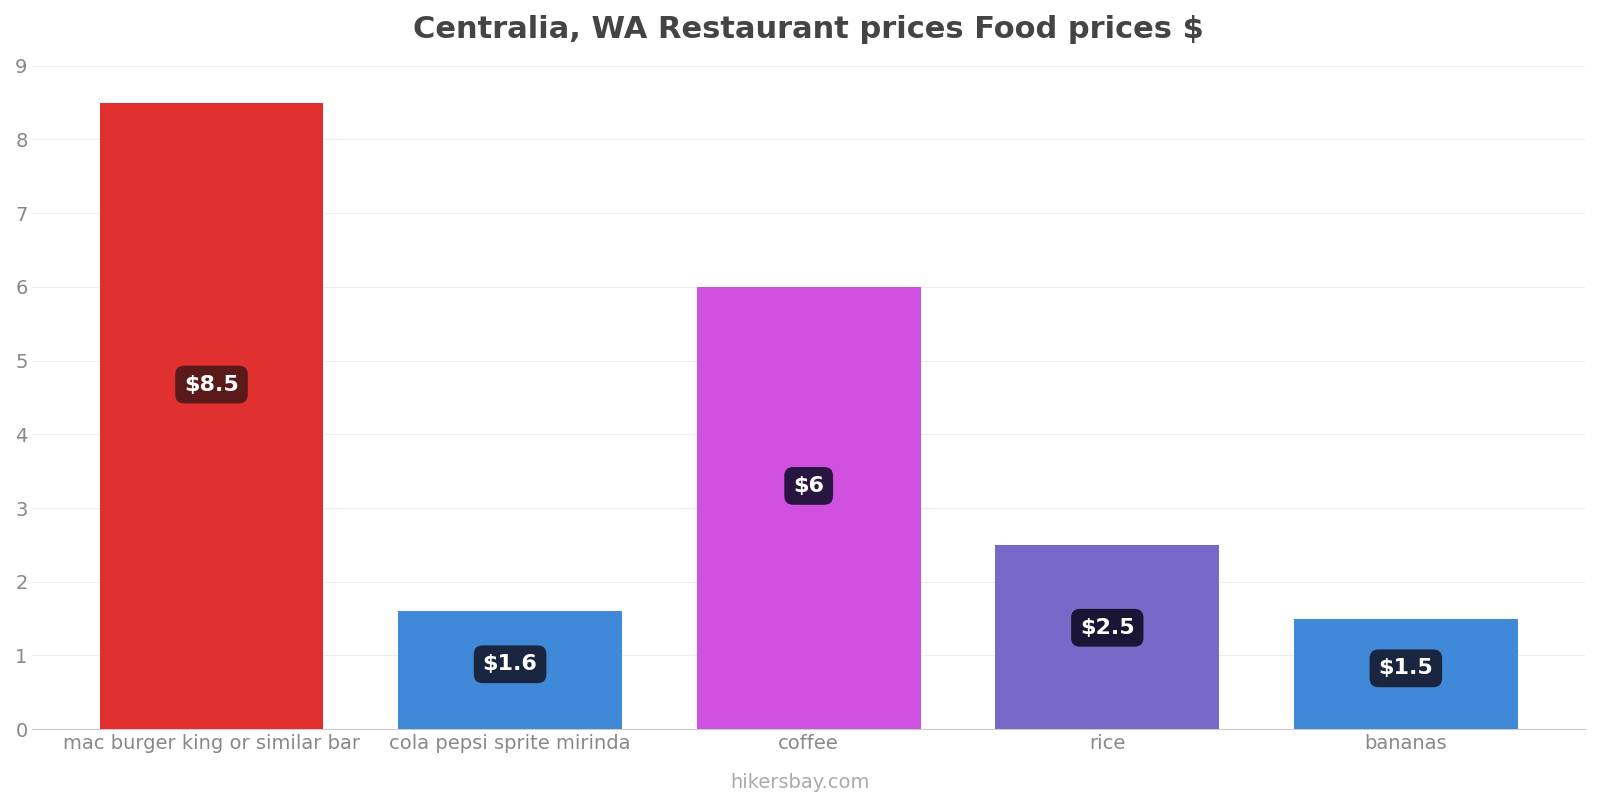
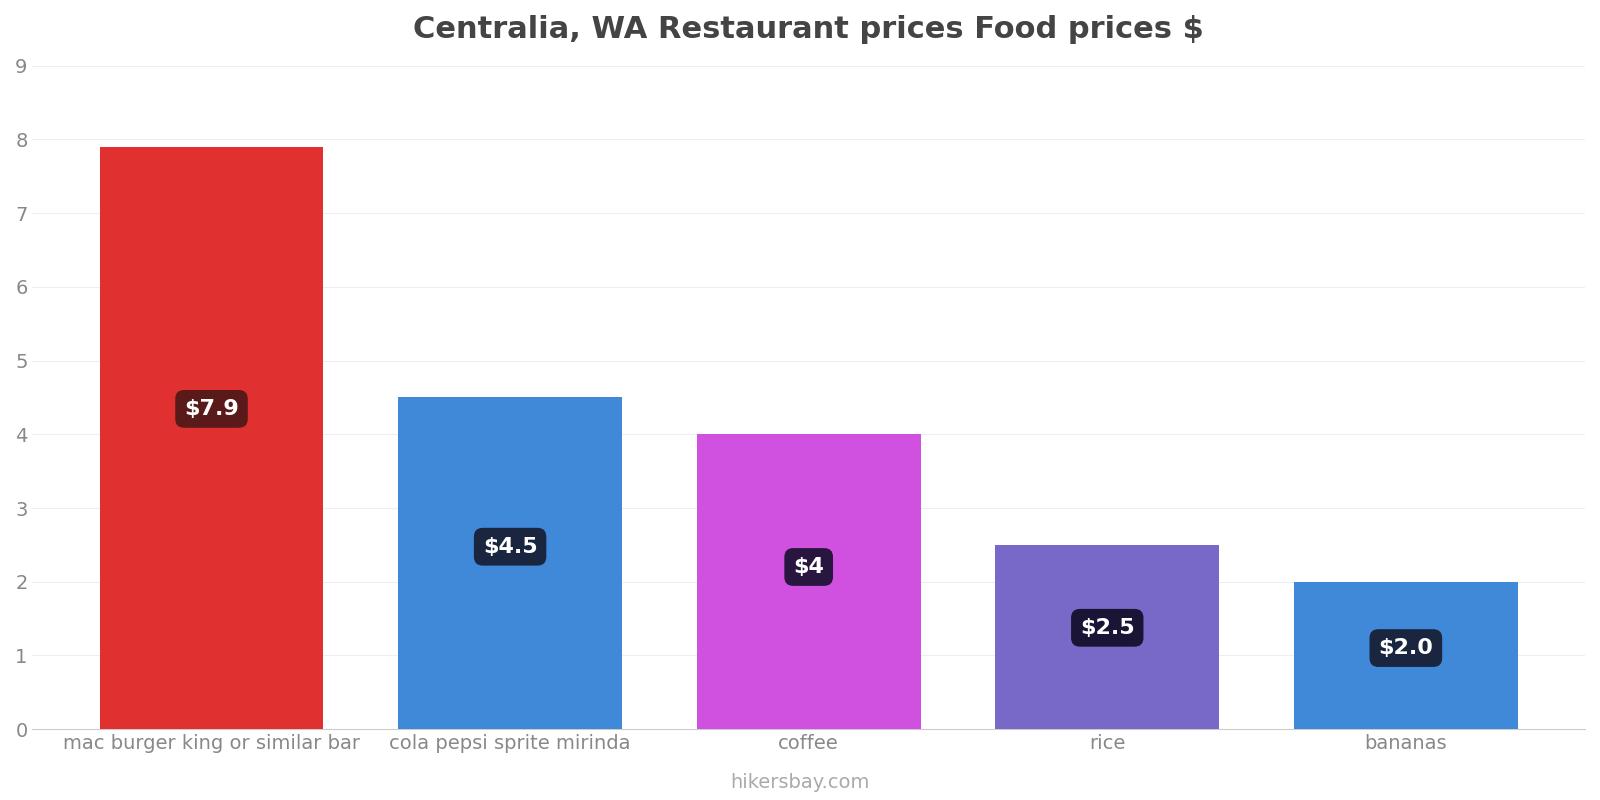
mac burger king or similar bar: $8.5 -> $7.9
cola pepsi sprite mirinda: $1.6 -> $4.5
coffee: $6 -> $4
bananas: $1.5 -> $2.0
